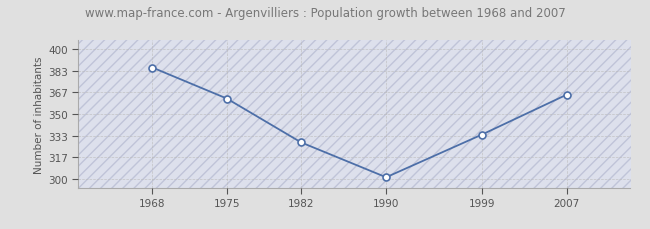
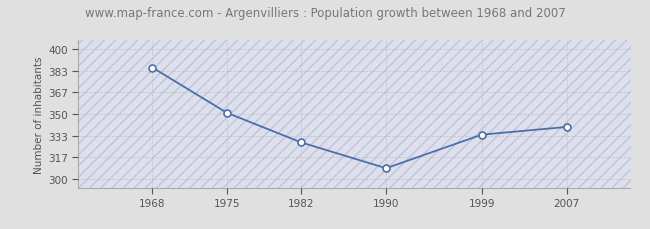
1975: 362 -> 351
1990: 301 -> 308
2007: 365 -> 340
